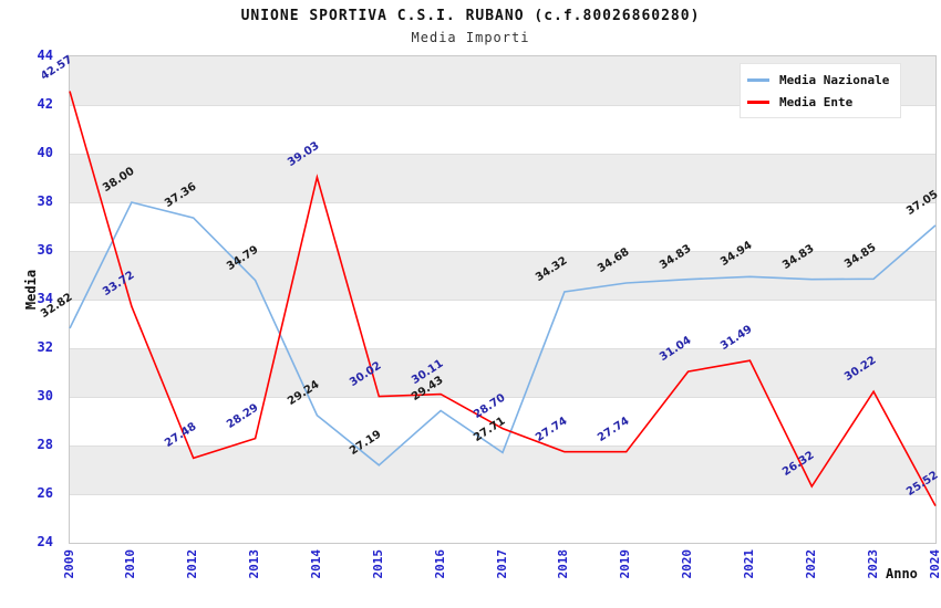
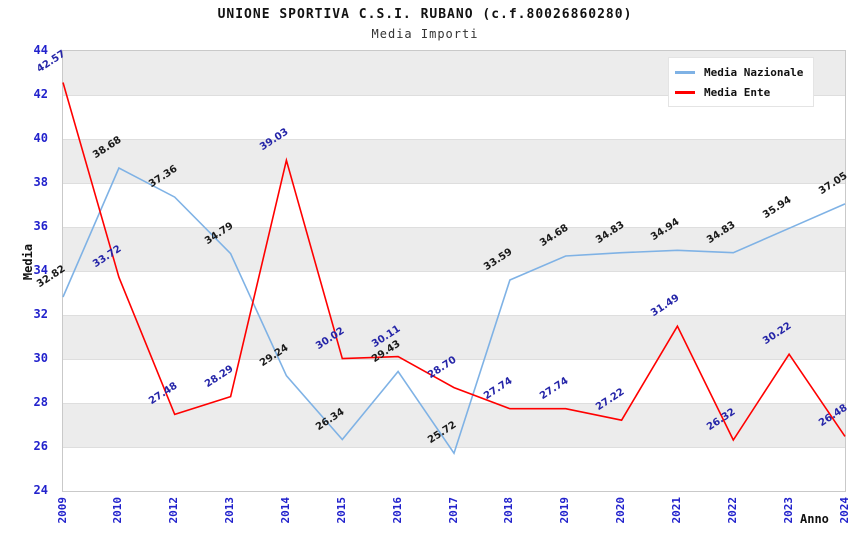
Media Nazionale/2010: 38.00 -> 38.68
Media Nazionale/2015: 27.19 -> 26.34
Media Nazionale/2017: 27.71 -> 25.72
Media Nazionale/2018: 34.32 -> 33.59
Media Ente/2020: 31.04 -> 27.22
Media Nazionale/2023: 34.85 -> 35.94
Media Ente/2024: 25.52 -> 26.48
